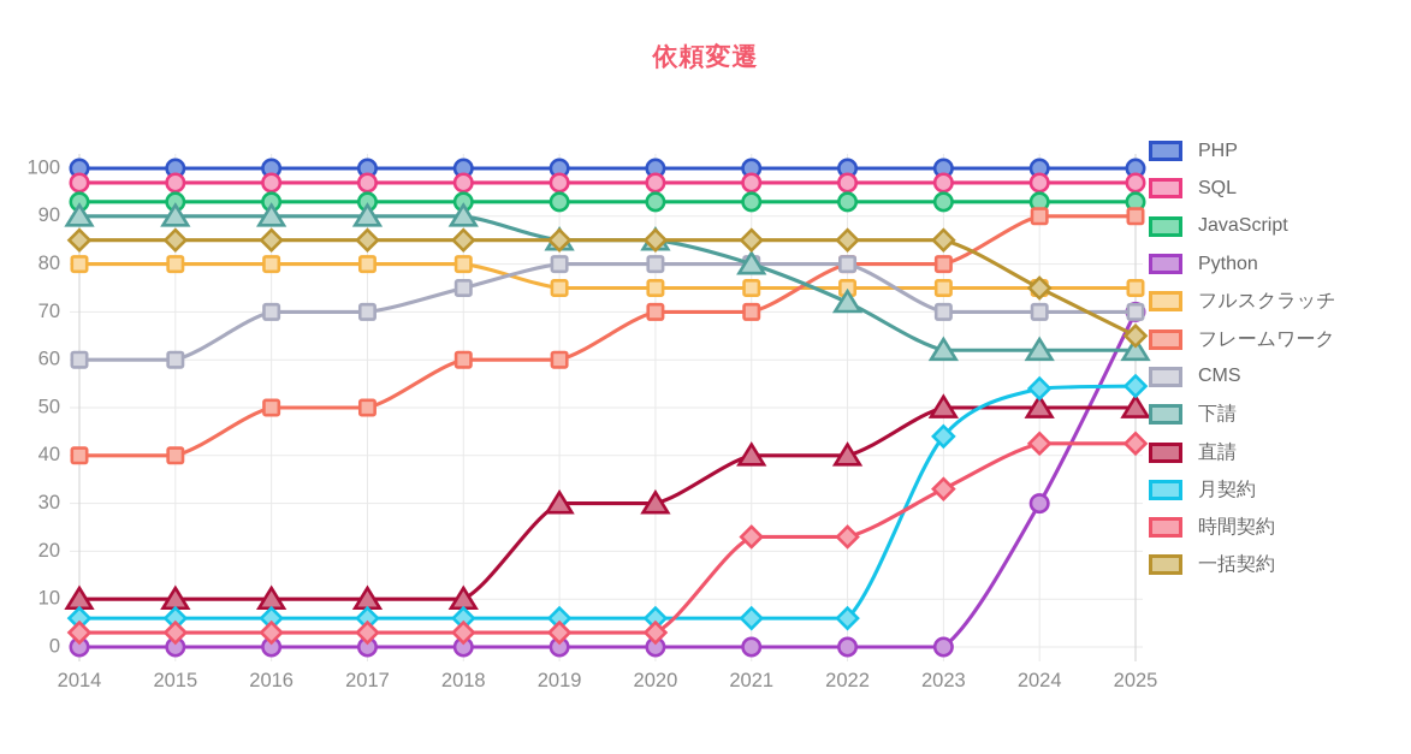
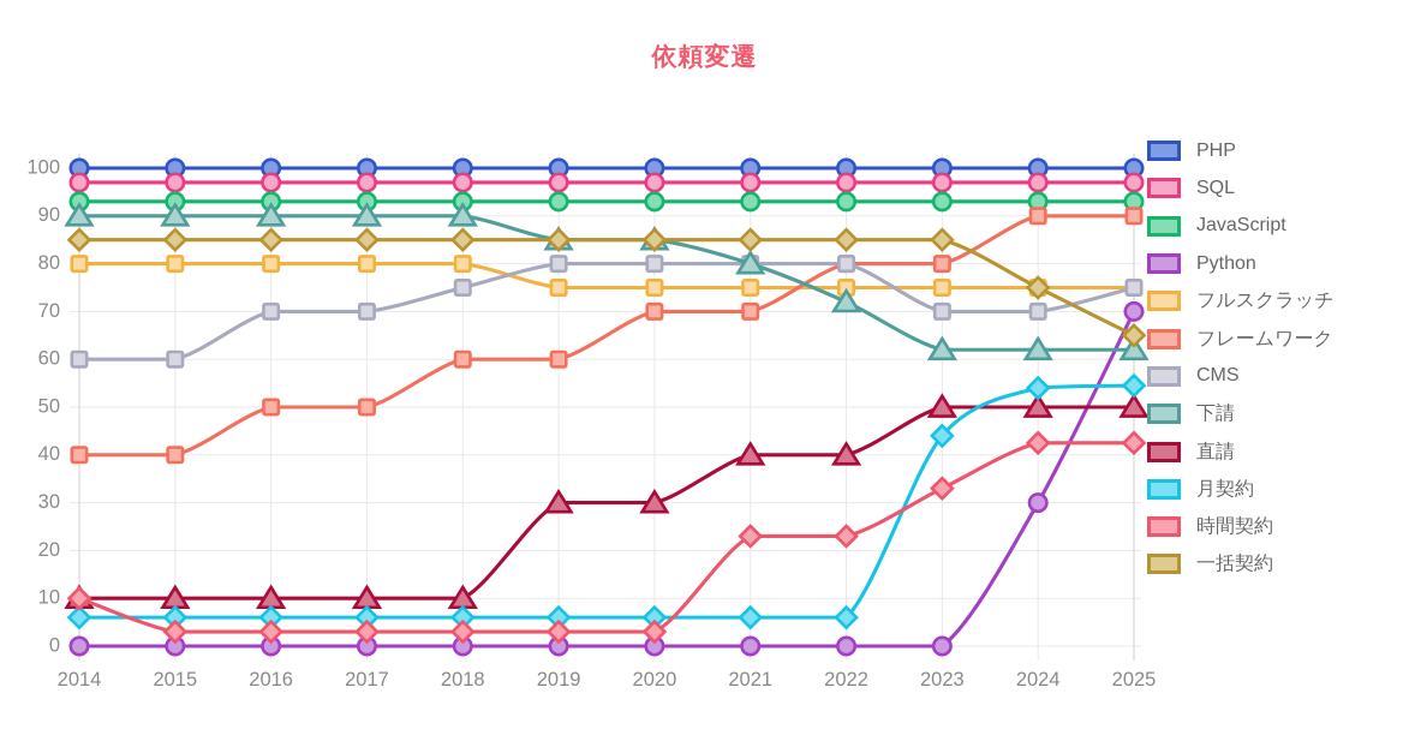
時間契約/2014: 3 -> 10
CMS/2025: 70 -> 75
